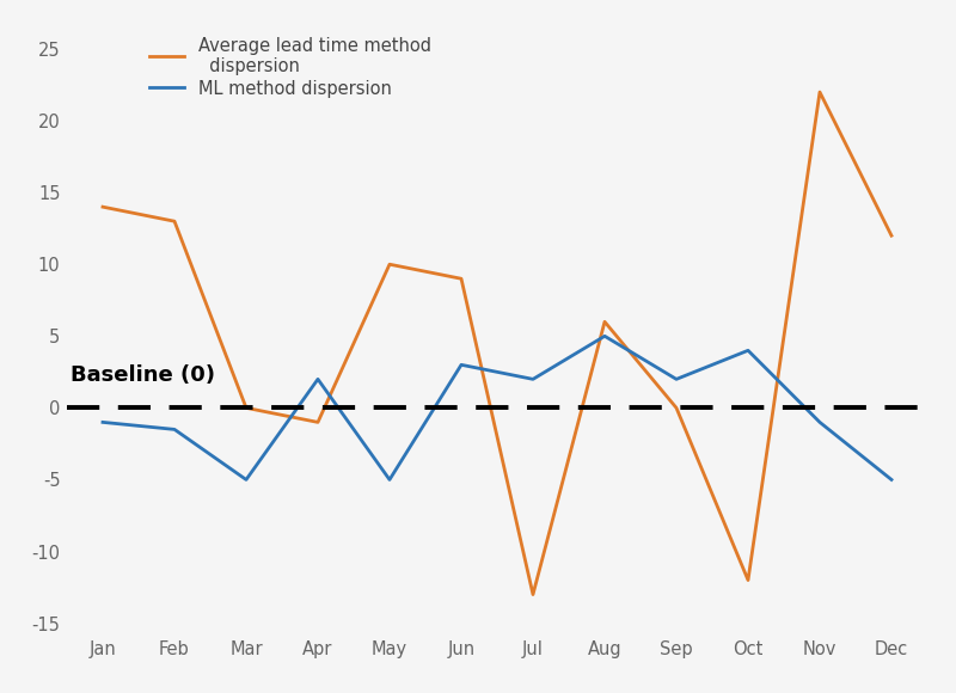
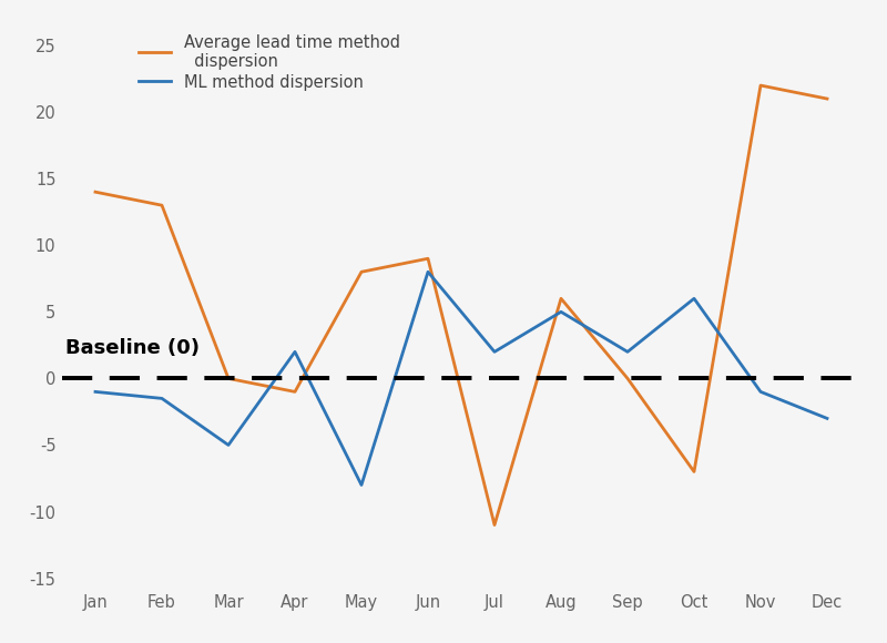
Average lead time method dispersion/May: 10 -> 8
ML method dispersion/May: -5.0 -> -8.0
ML method dispersion/Jun: 3.0 -> 8.0
Average lead time method dispersion/Jul: -13 -> -11
Average lead time method dispersion/Oct: -12 -> -7
ML method dispersion/Oct: 4.0 -> 6.0
Average lead time method dispersion/Dec: 12 -> 21
ML method dispersion/Dec: -5.0 -> -3.0
